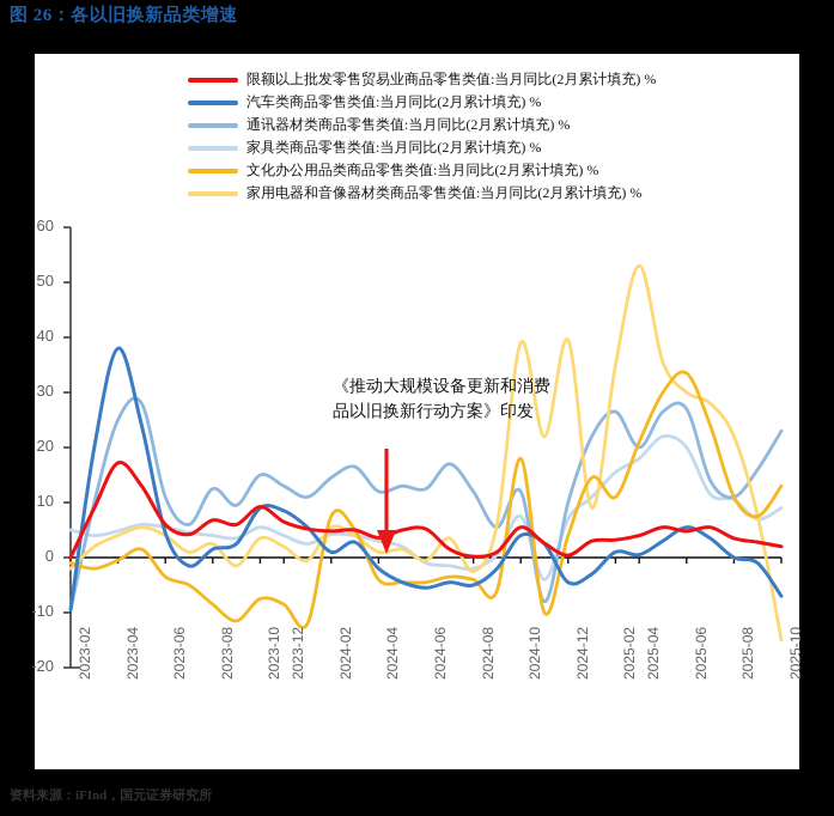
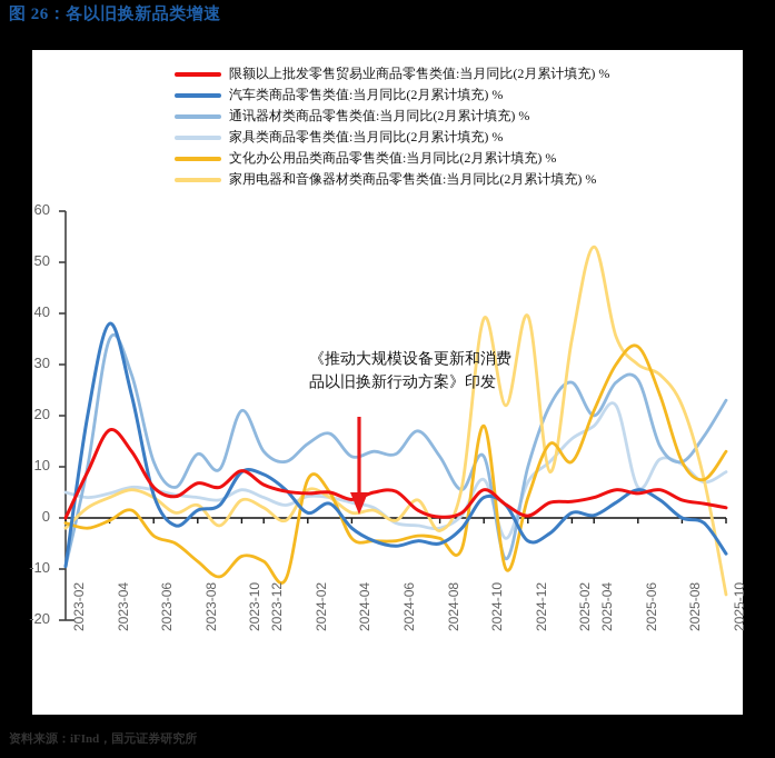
通讯器材类商品零售类值:当月同比(2月累计填充) %/2023-04: 25 -> 35
通讯器材类商品零售类值:当月同比(2月累计填充) %/2023-10: 15 -> 21
家具类商品零售类值:当月同比(2月累计填充) %/2025-06: 20 -> 6
